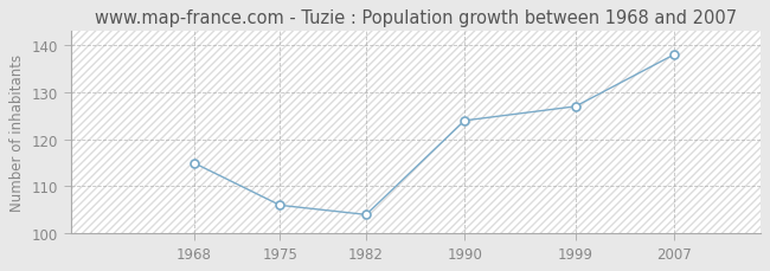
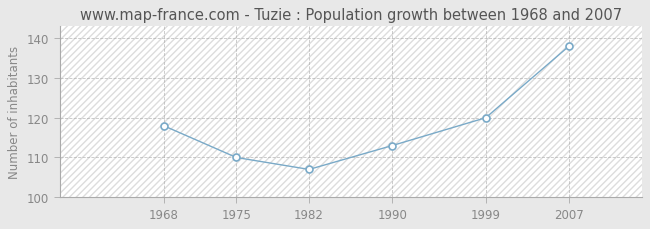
1968: 115 -> 118
1975: 106 -> 110
1982: 104 -> 107
1990: 124 -> 113
1999: 127 -> 120
